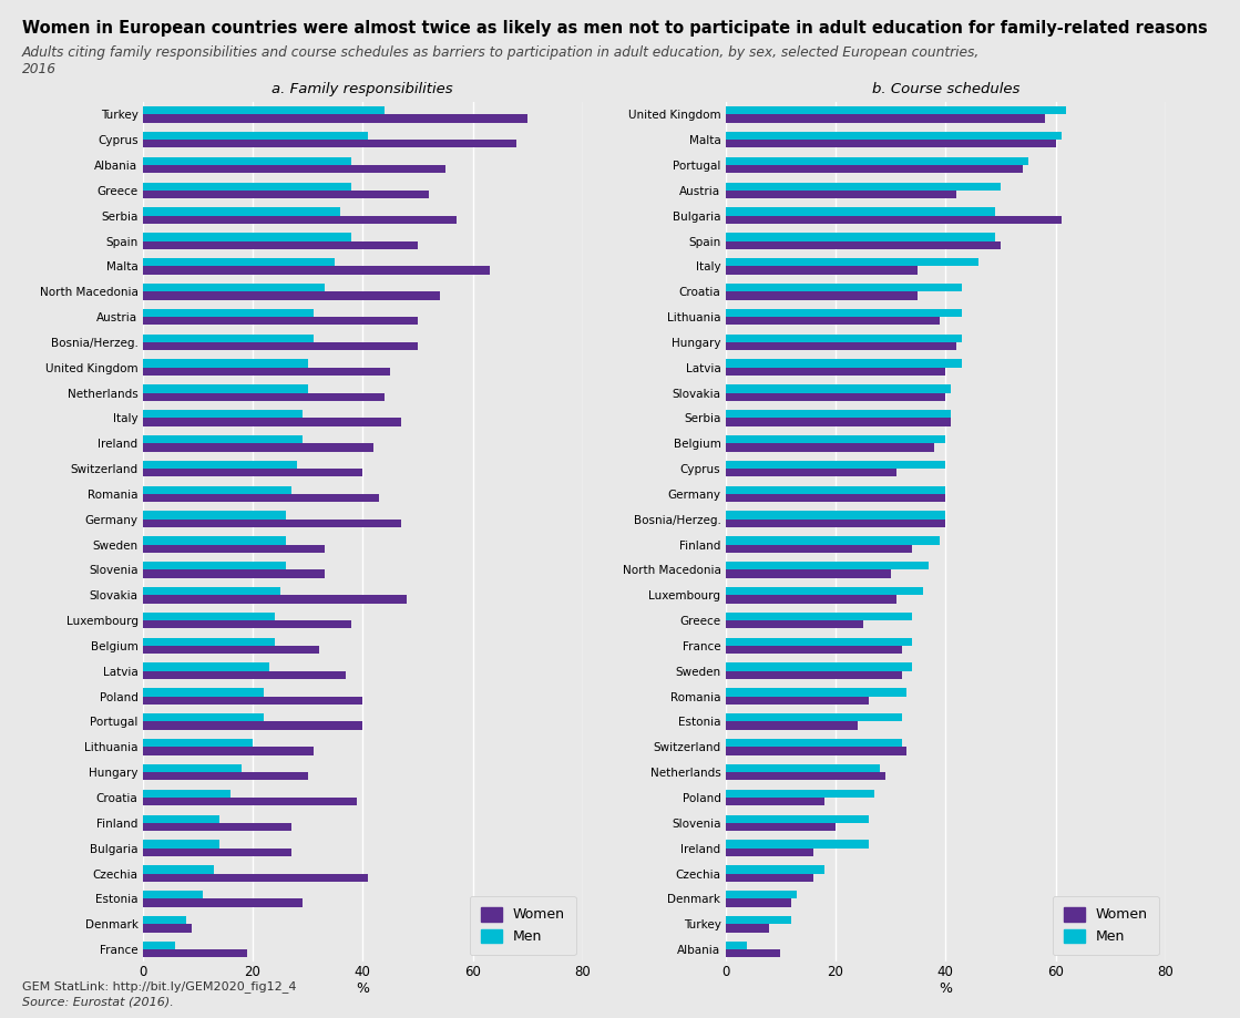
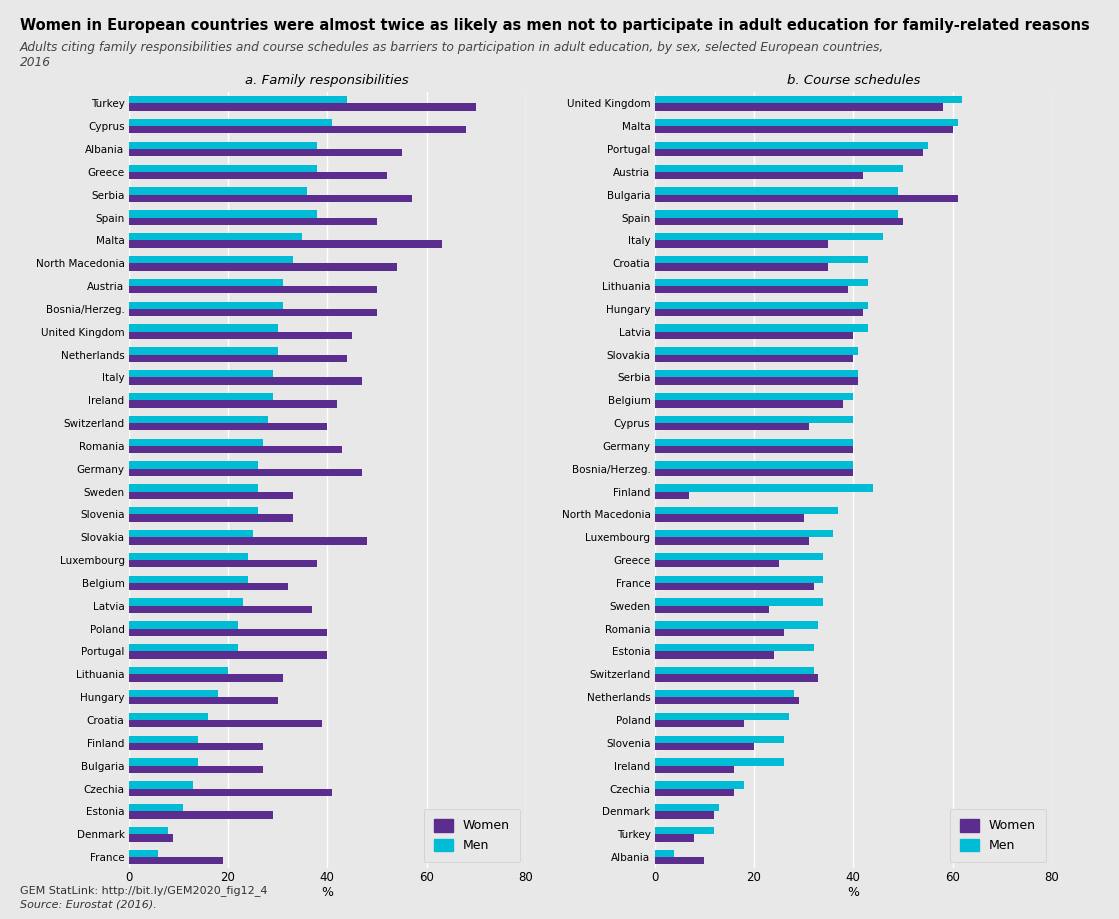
b. Course schedules/Men/Finland: 39 -> 44
b. Course schedules/Women/Finland: 34 -> 7
b. Course schedules/Women/Sweden: 32 -> 23
